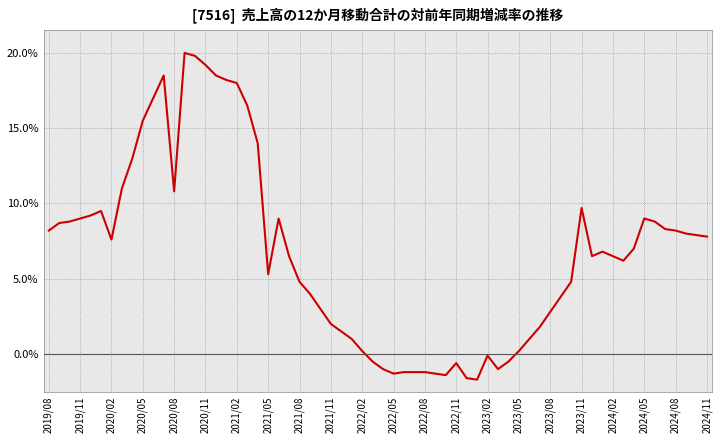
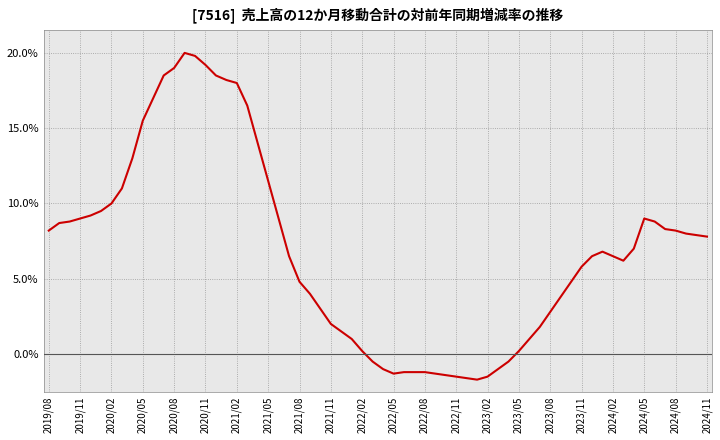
2020/02: 7.6% -> 10.0%
2020/08: 10.8% -> 19.0%
2021/05: 5.3% -> 11.5%
2022/11: -0.6% -> -1.5%
2023/02: -0.1% -> -1.5%
2023/11: 9.7% -> 5.8%
